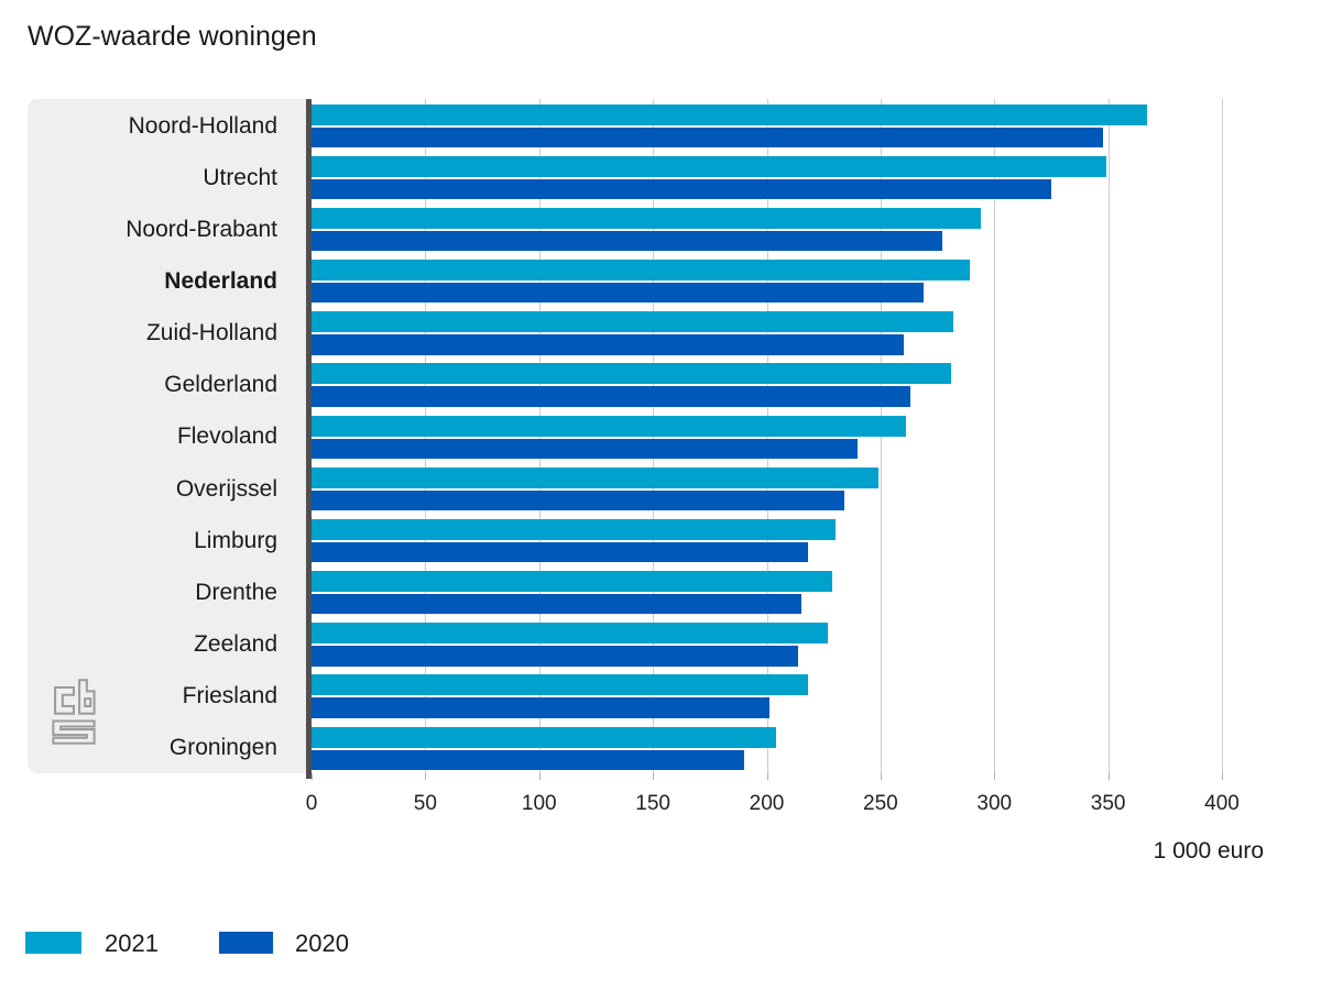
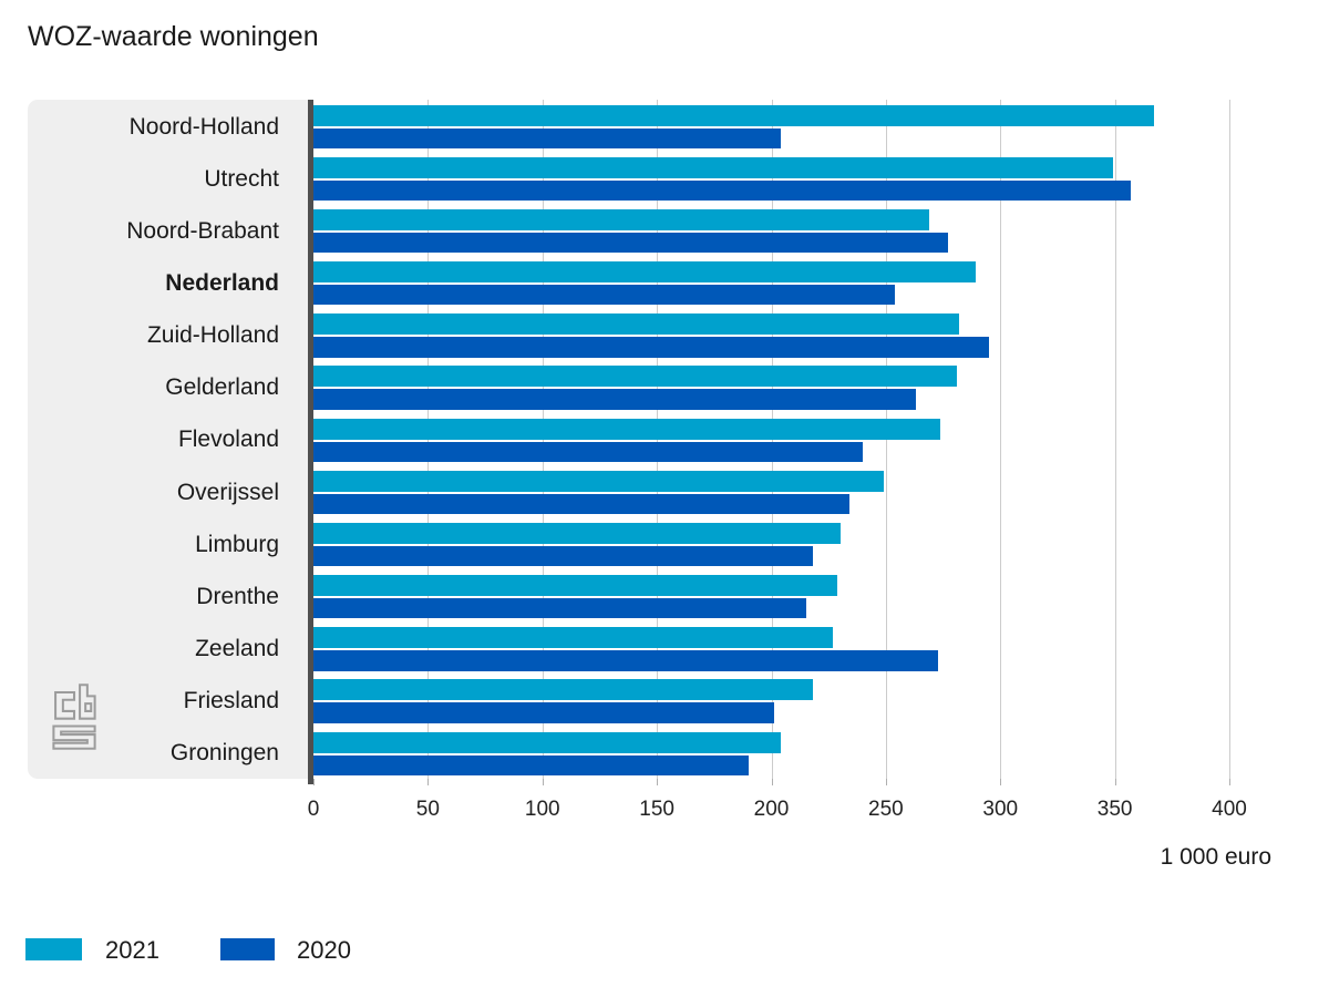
2020/Noord-Holland: 348 -> 204
2020/Utrecht: 325 -> 357
2021/Noord-Brabant: 294 -> 269
2020/Nederland: 269 -> 254
2020/Zuid-Holland: 260 -> 295
2021/Flevoland: 261 -> 274
2020/Zeeland: 214 -> 273
